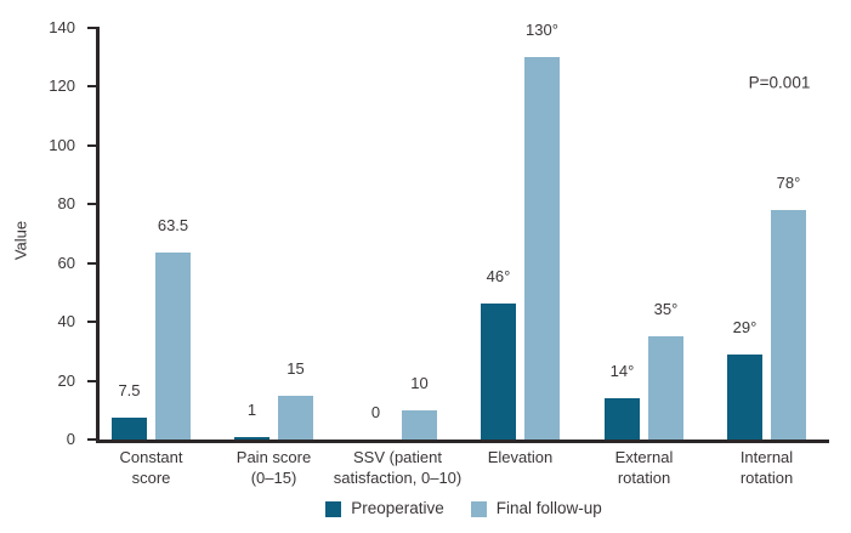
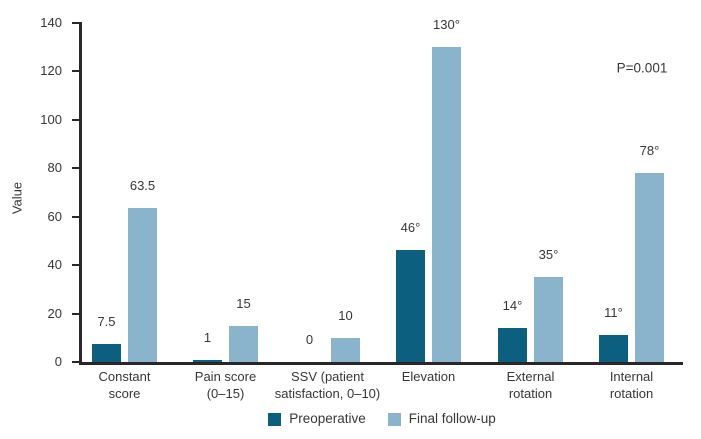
Preoperative/Internal rotation: 29° -> 11°
